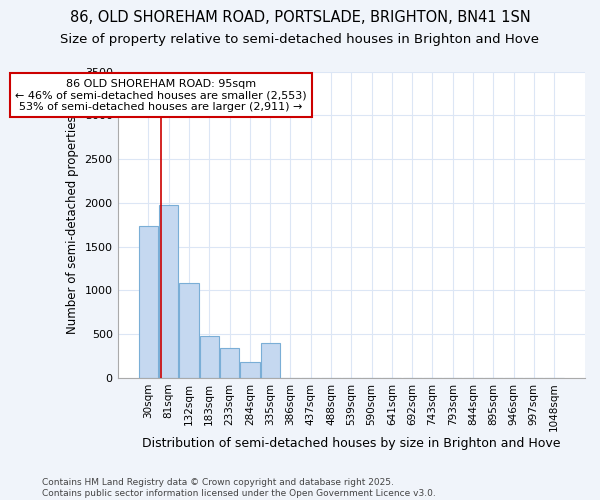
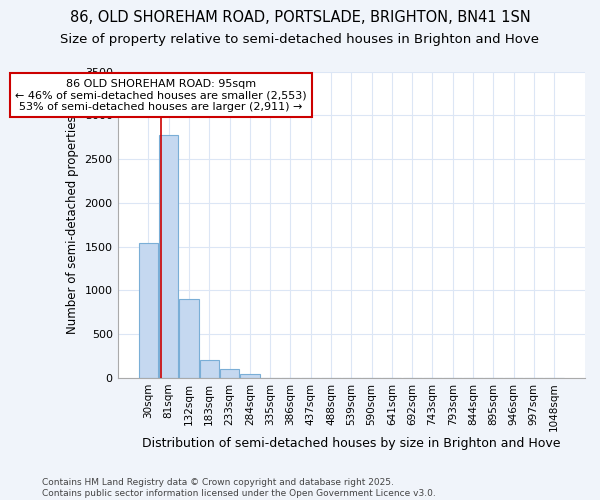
30sqm: 1740 -> 1540
81sqm: 1980 -> 2780
132sqm: 1080 -> 900
183sqm: 480 -> 200
233sqm: 340 -> 100
284sqm: 180 -> 40
335sqm: 400 -> 0
